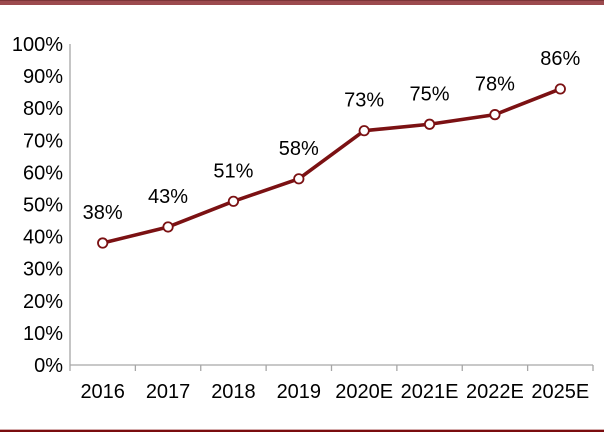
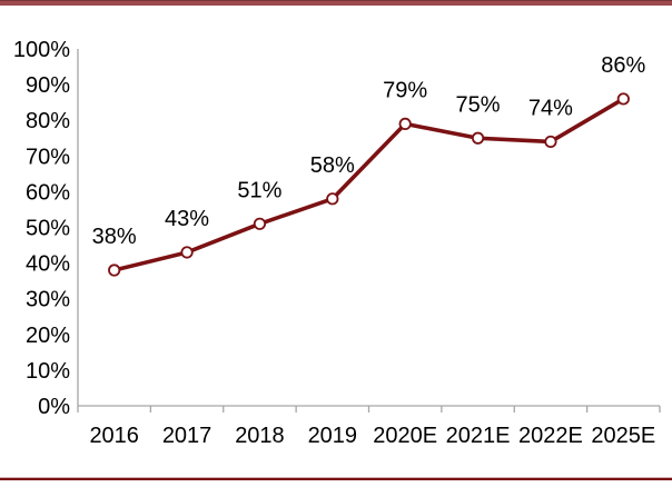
2020E: 73% -> 79%
2022E: 78% -> 74%
